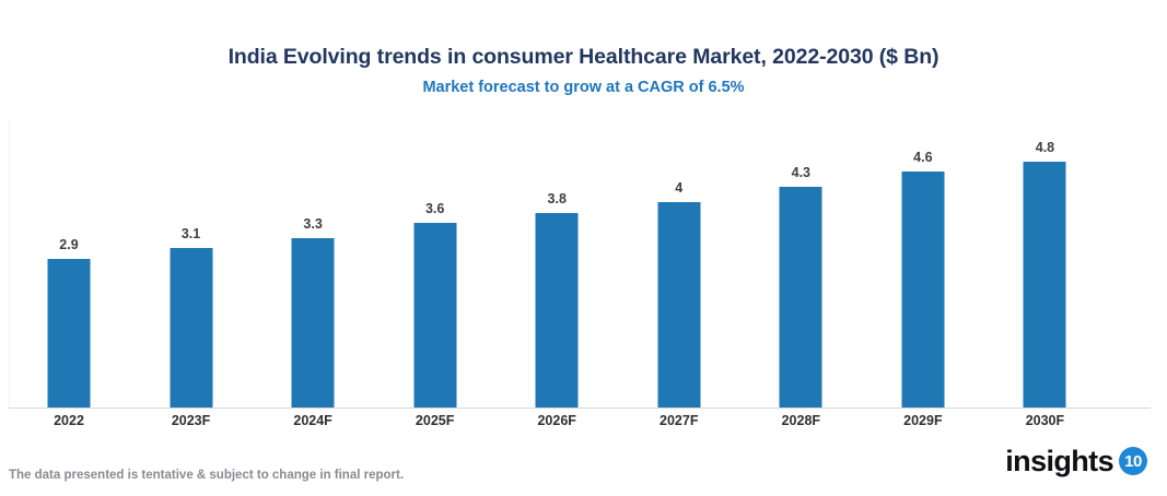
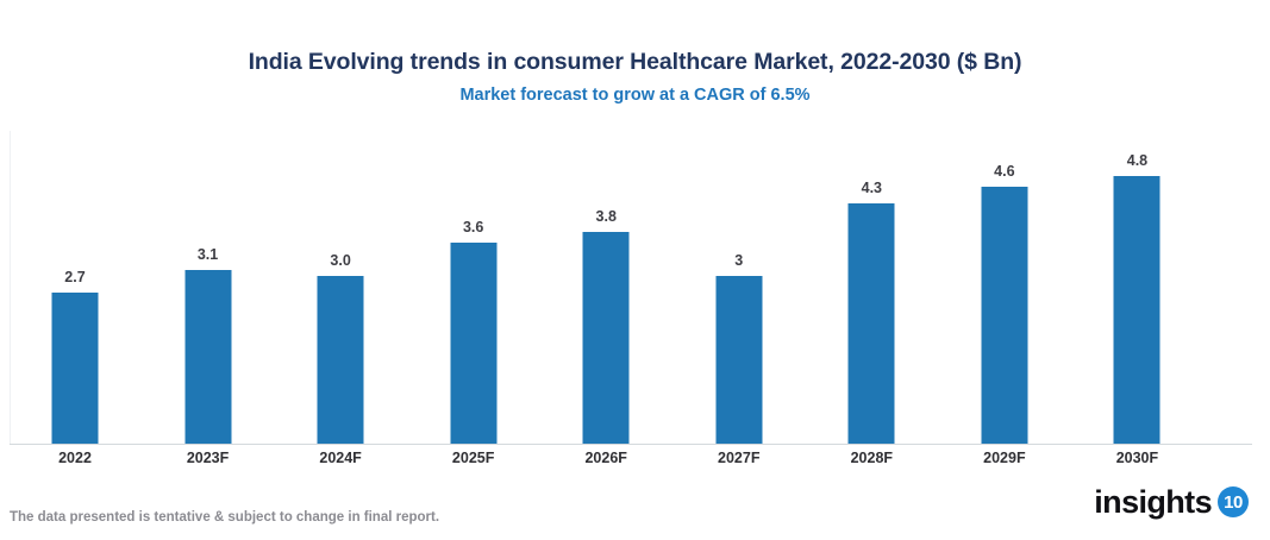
2022: 2.9 -> 2.7
2024F: 3.3 -> 3.0
2027F: 4 -> 3
